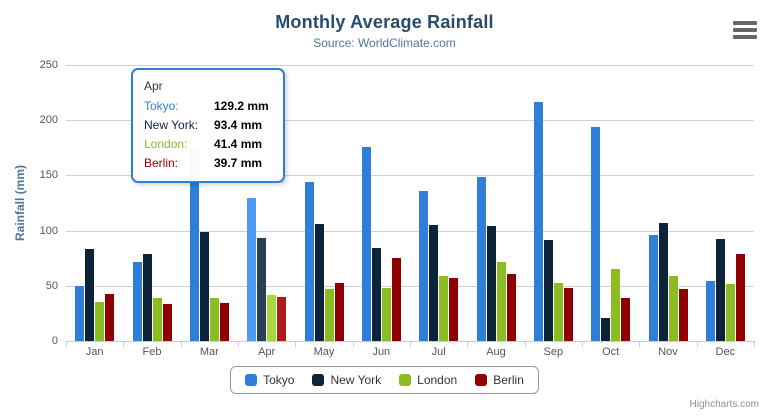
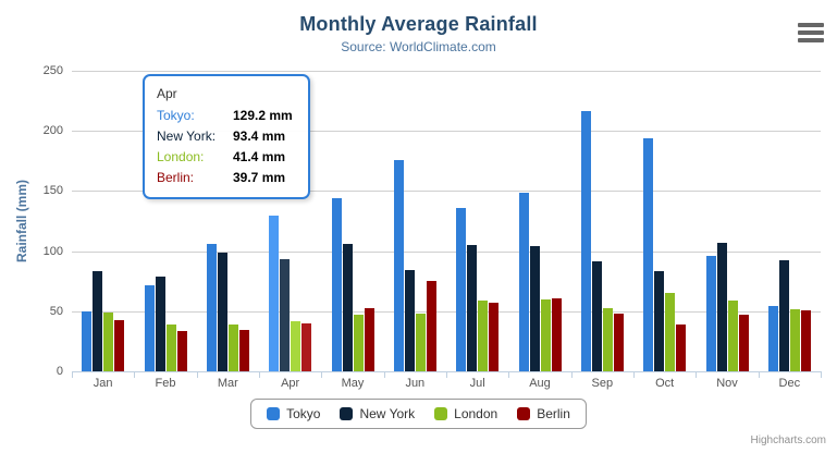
London/Jan: 35 -> 49
Tokyo/Mar: 176 -> 106
London/Aug: 72 -> 60
New York/Oct: 21 -> 84
Berlin/Dec: 79 -> 51
